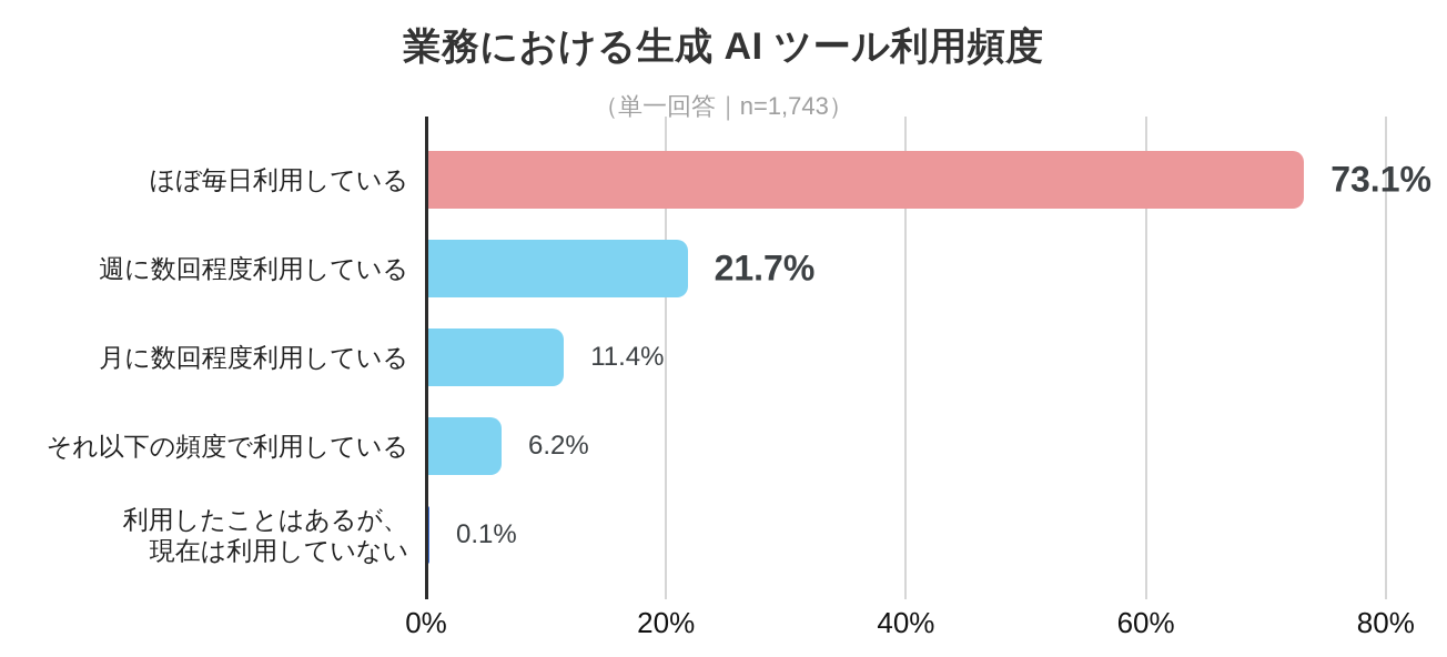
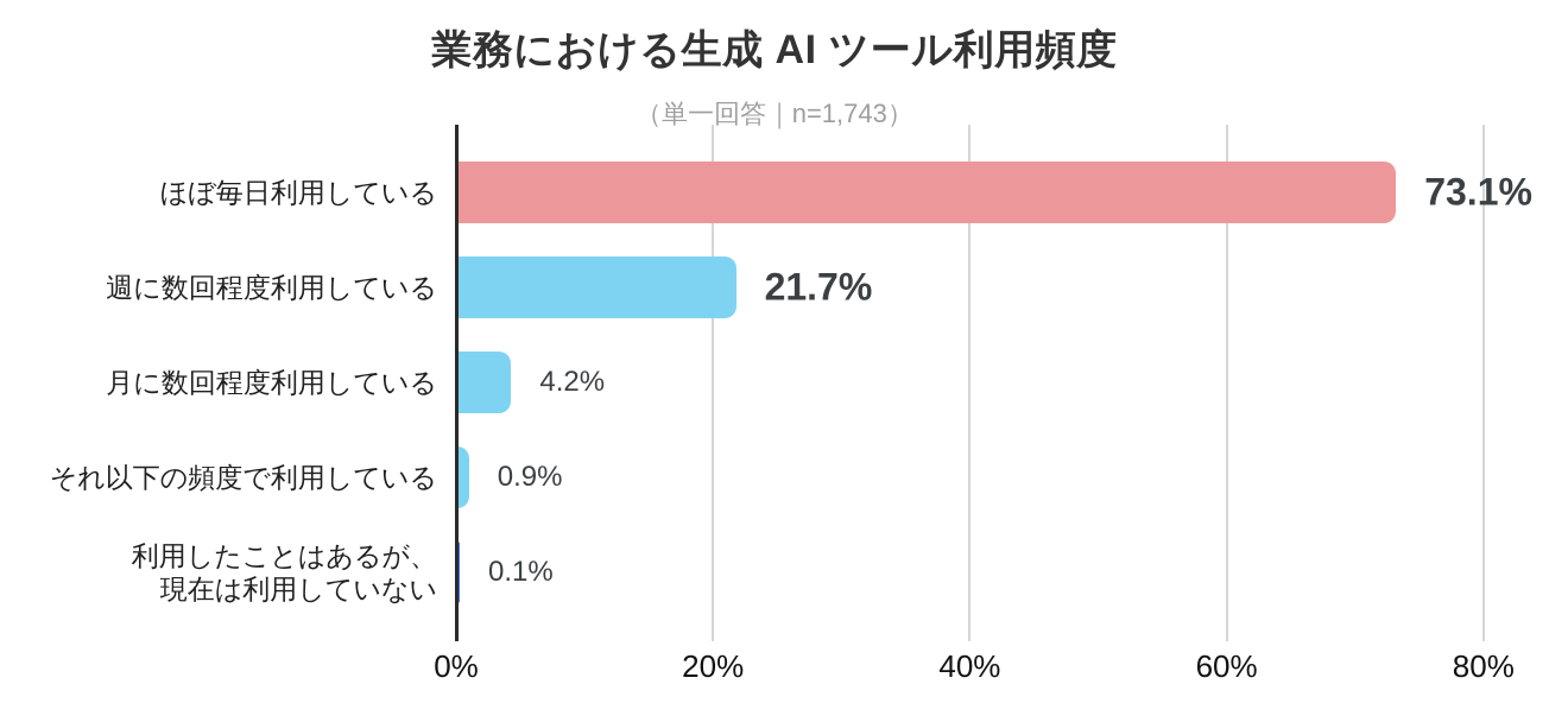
月に数回程度利用している: 11.4% -> 4.2%
それ以下の頻度で利用している: 6.2% -> 0.9%
